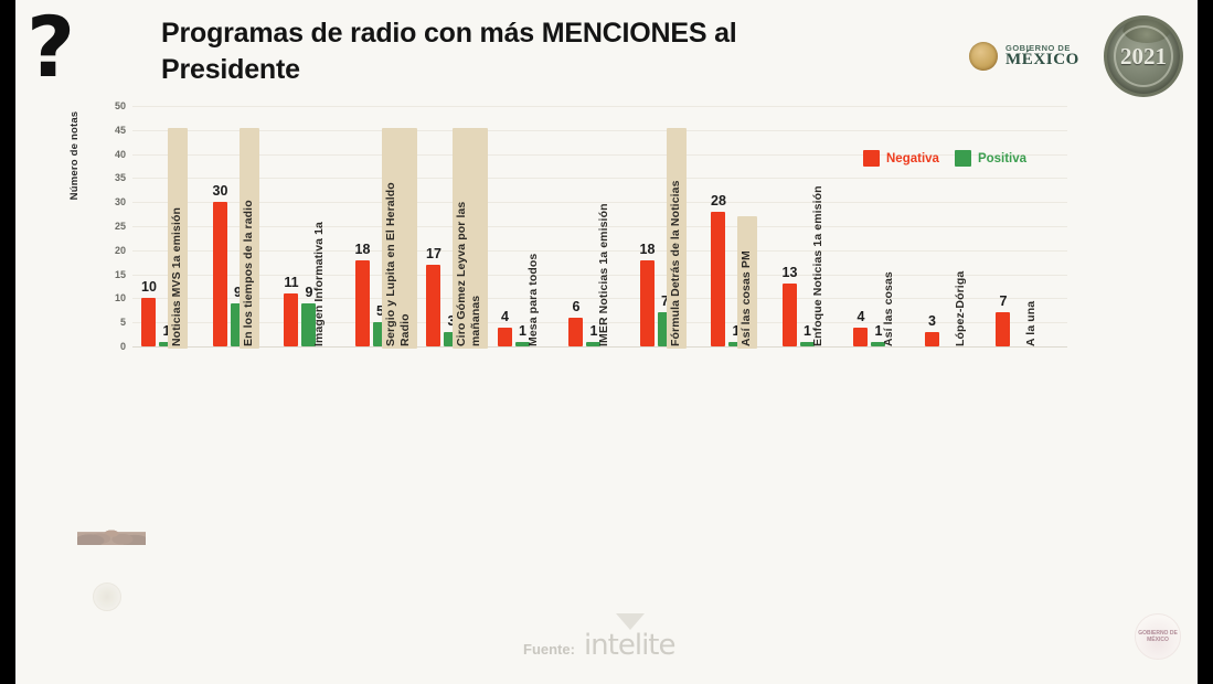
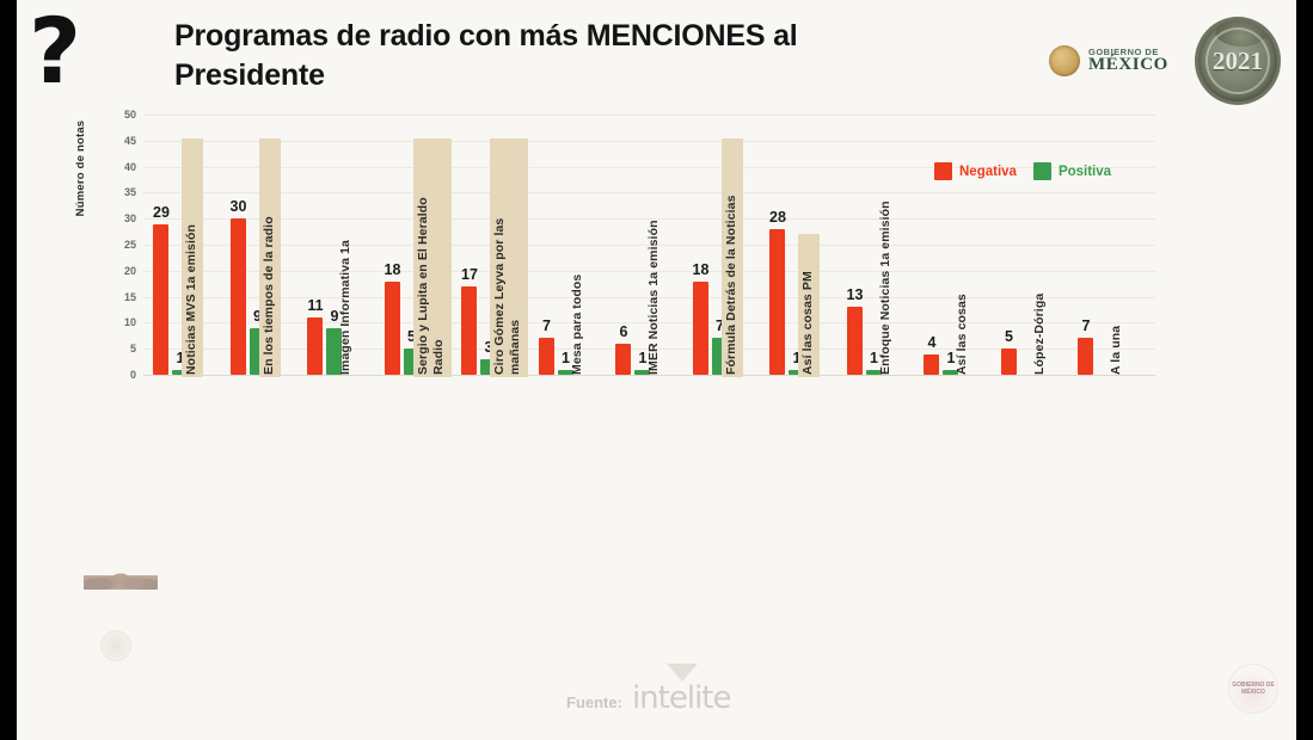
Negativa/Noticias MVS 1a emisión: 10 -> 29
Negativa/Mesa para todos: 4 -> 7
Negativa/López-Dóriga: 3 -> 5
